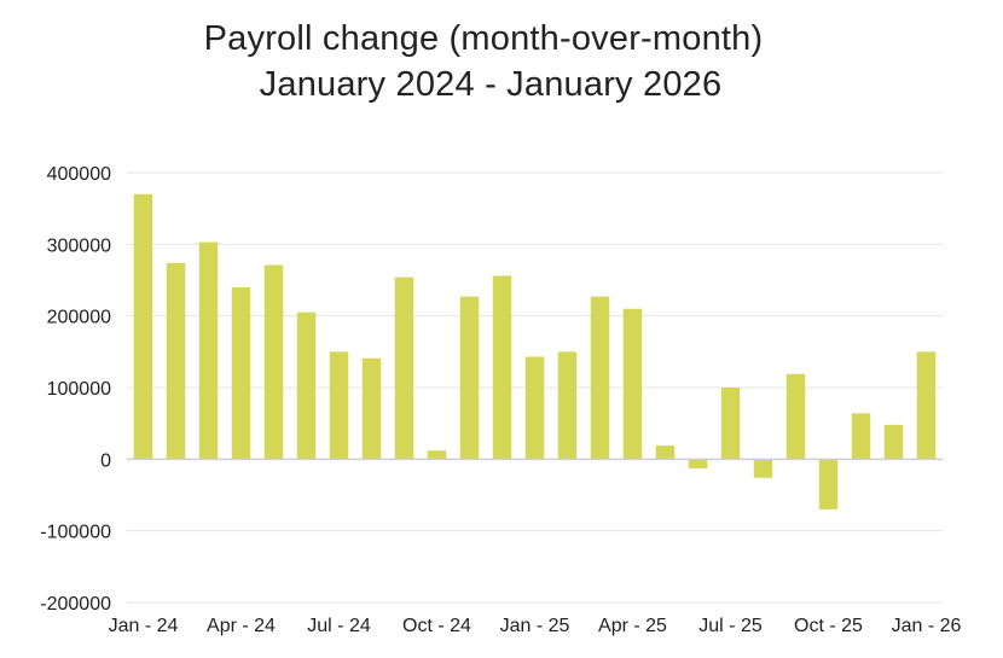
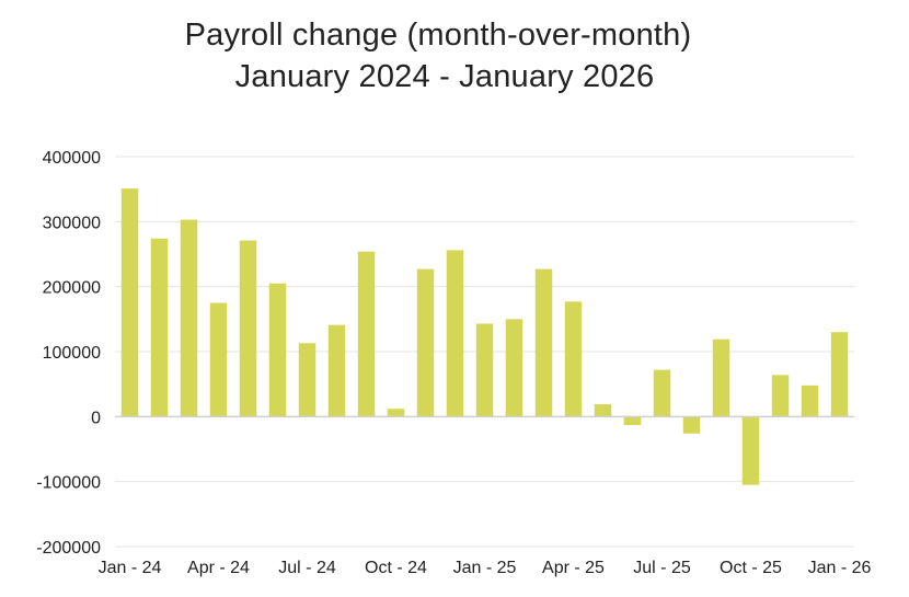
Jan-24: 370000 -> 350000
Apr-24: 240000 -> 180000
Jul-24: 150000 -> 110000
Apr-25: 210000 -> 180000
Jul-25: 100000 -> 70000
Oct-25: -70000 -> -100000
Jan-26: 150000 -> 130000
